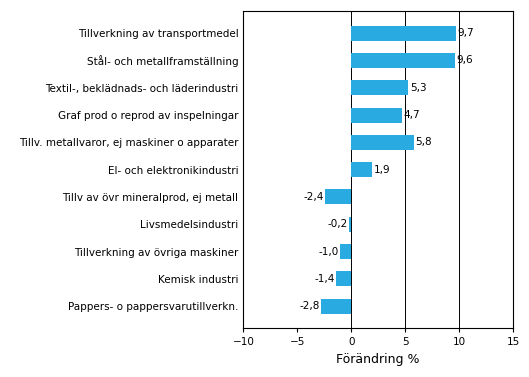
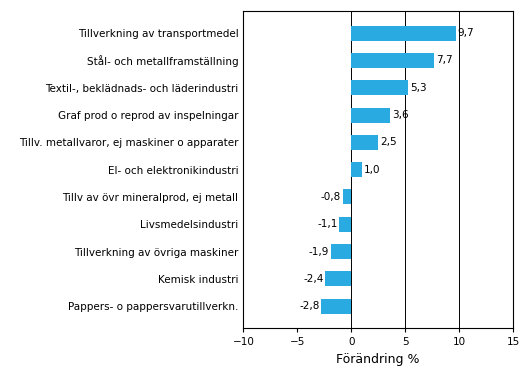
Stål- och metallframställning: 9,6 -> 7,7
Graf prod o reprod av inspelningar: 4,7 -> 3,6
Tillv. metallvaror, ej maskiner o apparater: 5,8 -> 2,5
El- och elektronikindustri: 1,9 -> 1,0
Tillv av övr mineralprod, ej metall: -2,4 -> -0,8
Livsmedelsindustri: -0,2 -> -1,1
Tillverkning av övriga maskiner: -1,0 -> -1,9
Kemisk industri: -1,4 -> -2,4
